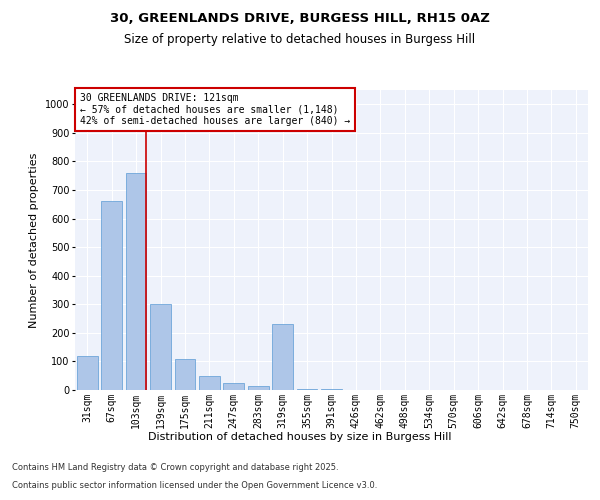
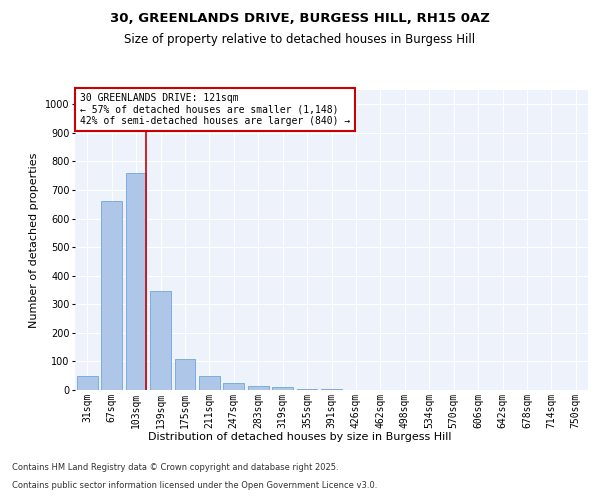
31sqm: 120 -> 50
139sqm: 300 -> 345
319sqm: 230 -> 10
